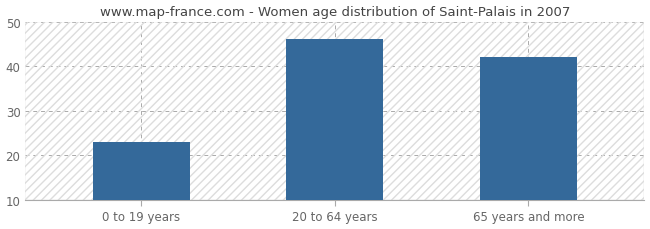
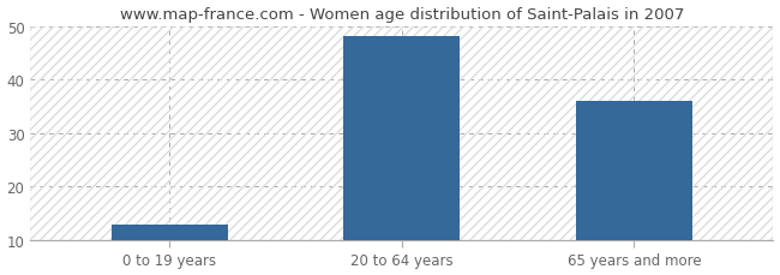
0 to 19 years: 23 -> 13
20 to 64 years: 46 -> 48
65 years and more: 42 -> 36
